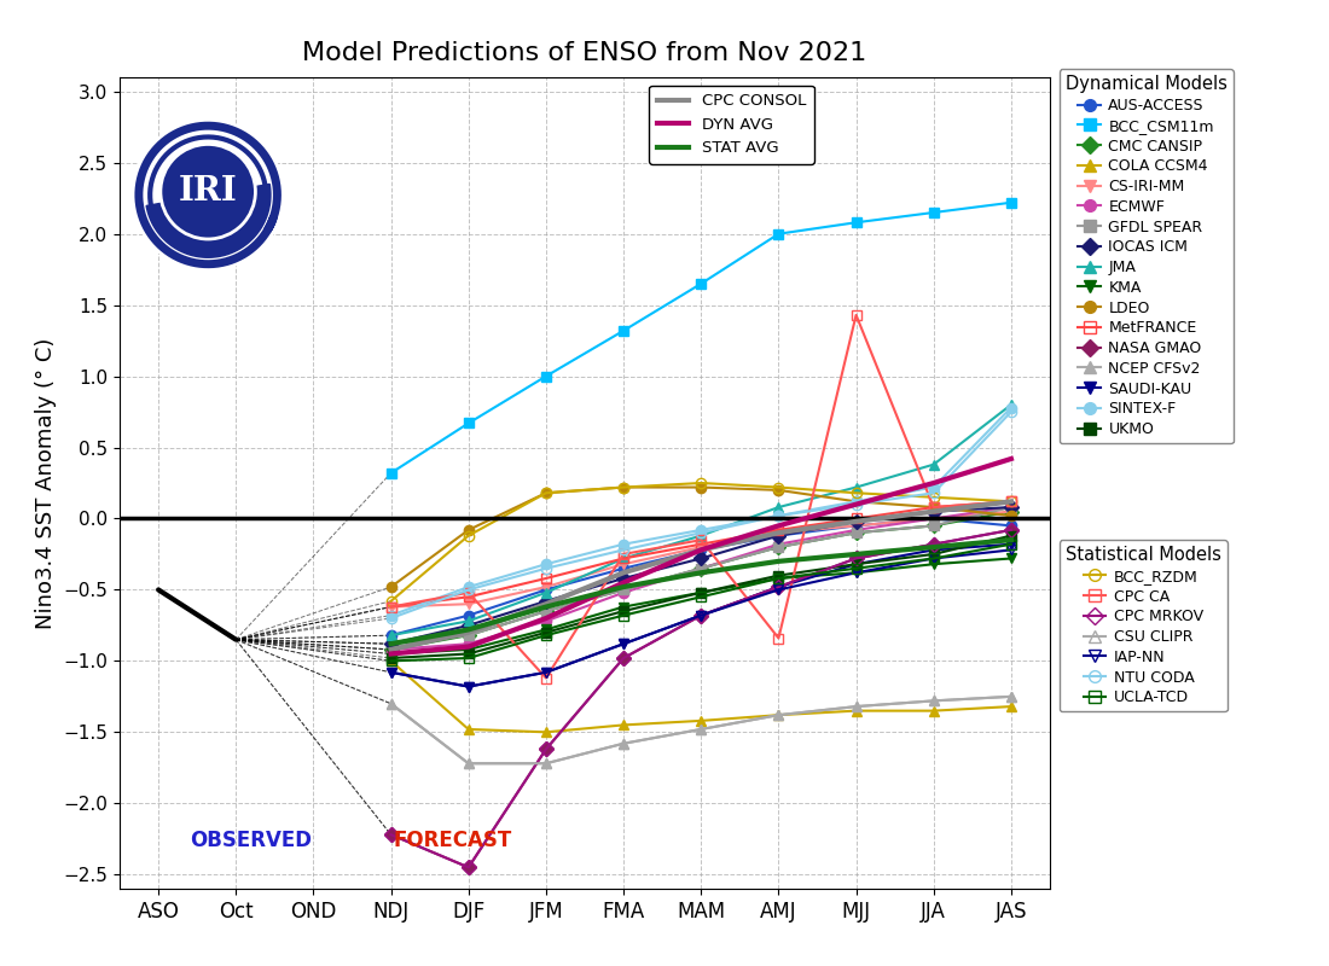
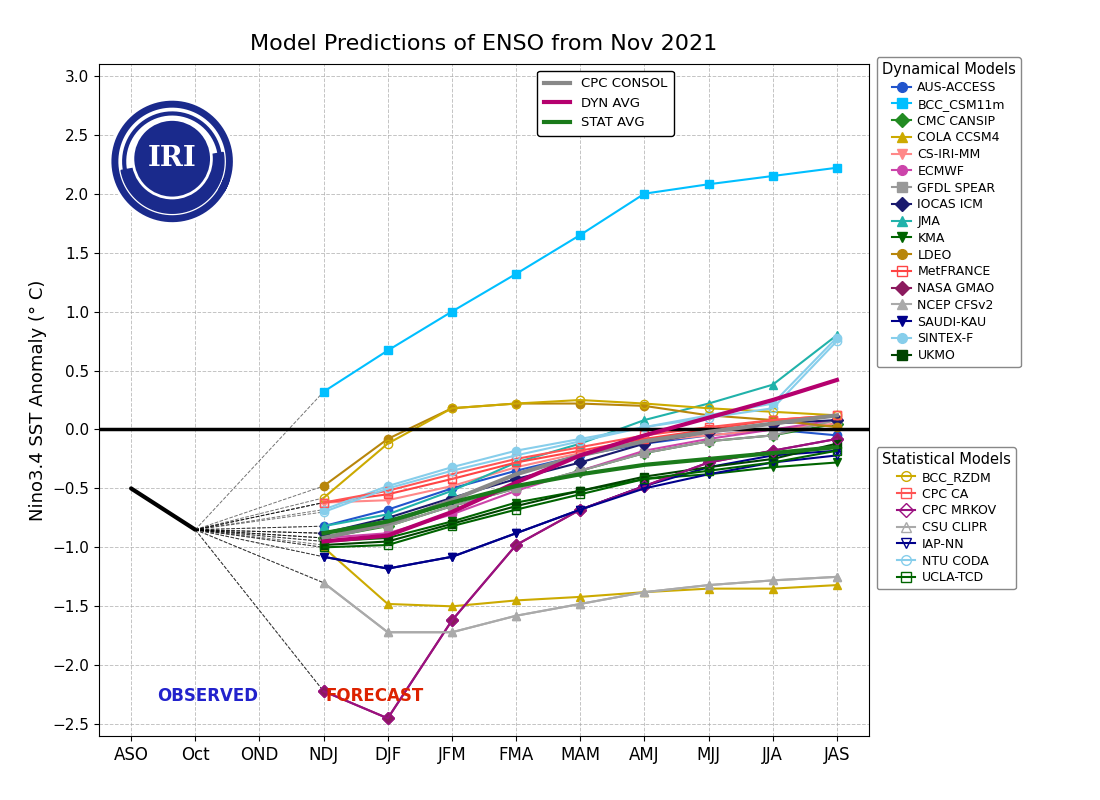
Model Predictions of ENSO from Nov 2021/CPC CA/JFM: -1.12 -> -0.38
Model Predictions of ENSO from Nov 2021/CPC CA/AMJ: -0.84 -> -0.05
Model Predictions of ENSO from Nov 2021/CPC CA/MJJ: 1.43 -> 0.02
